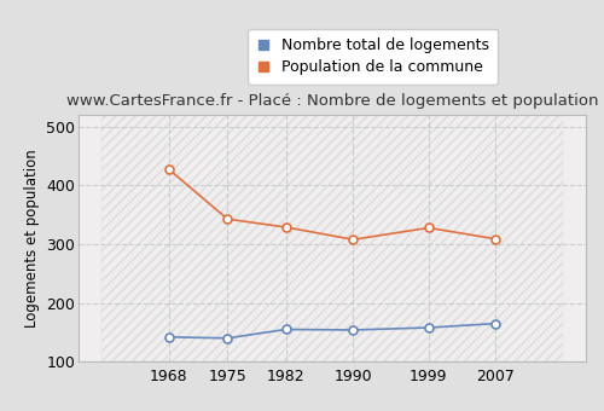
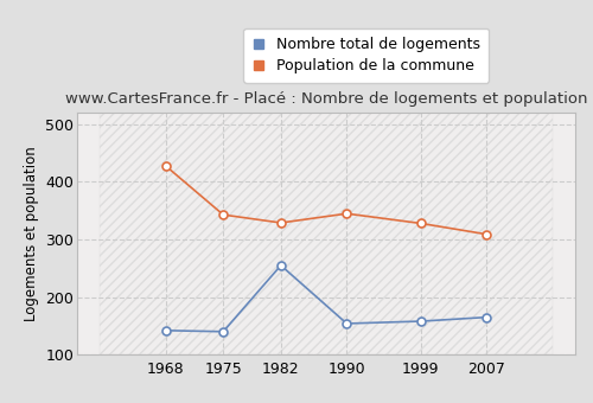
Nombre total de logements/1982: 155 -> 255
Population de la commune/1990: 308 -> 345
